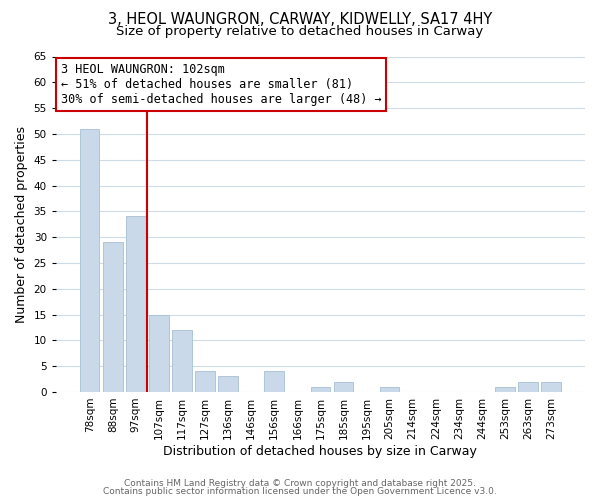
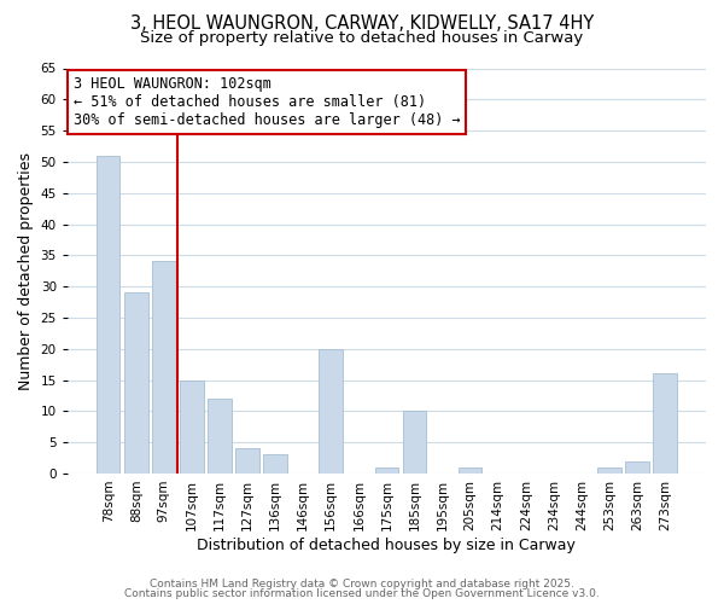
156sqm: 4 -> 20
185sqm: 2 -> 10
273sqm: 2 -> 16
